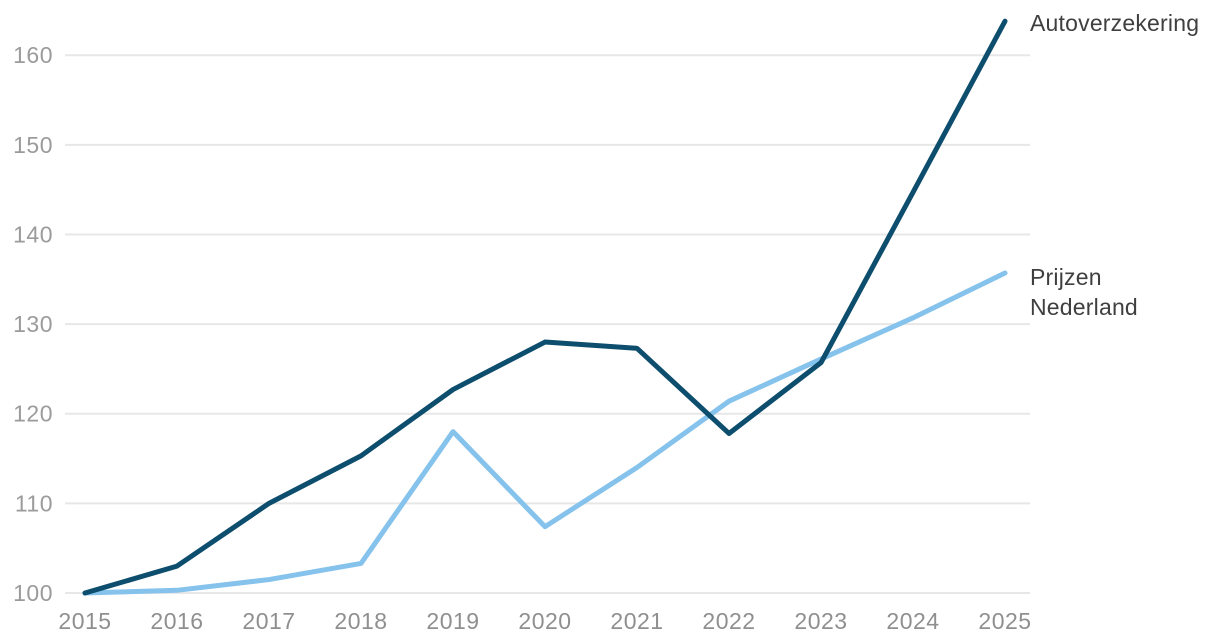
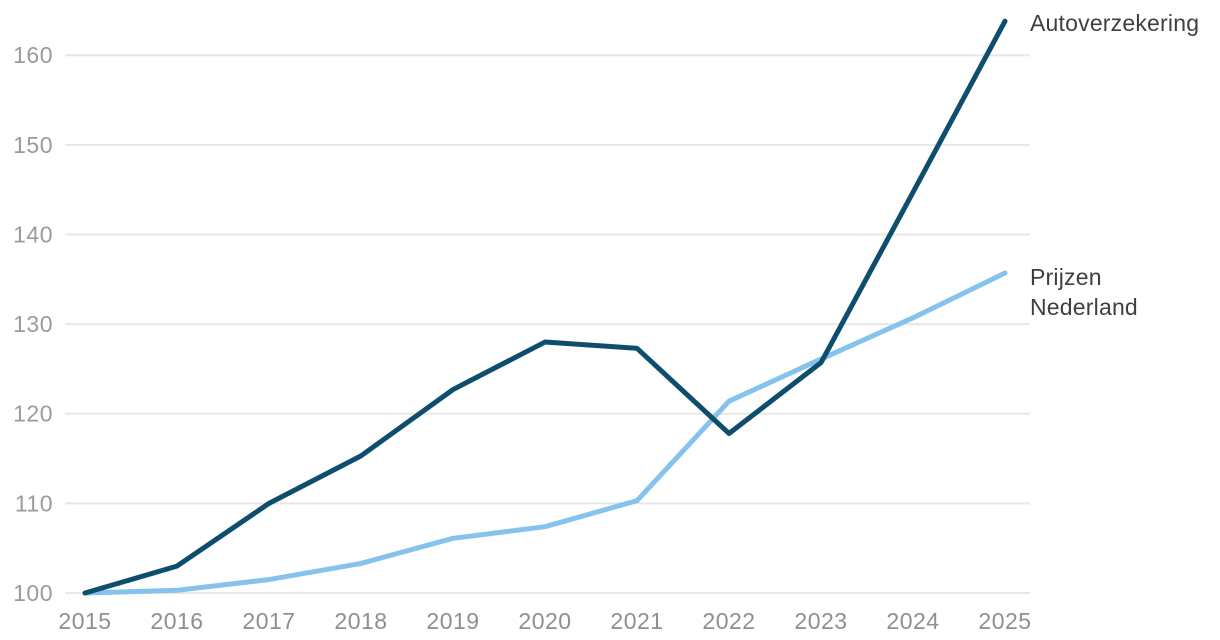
Prijzen Nederland/2019: 118 -> 106
Prijzen Nederland/2021: 114 -> 110
